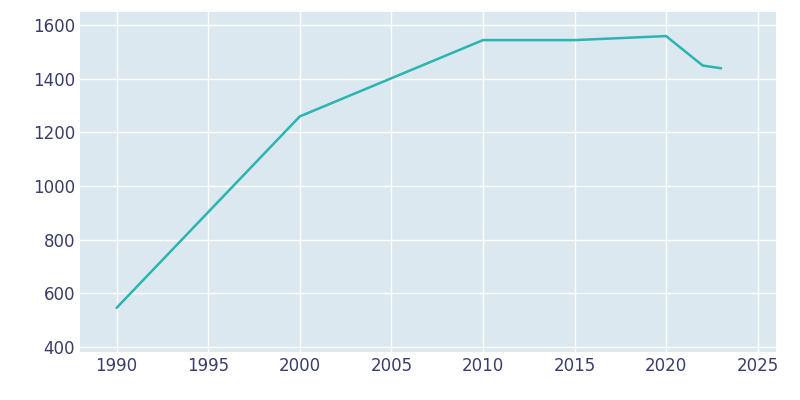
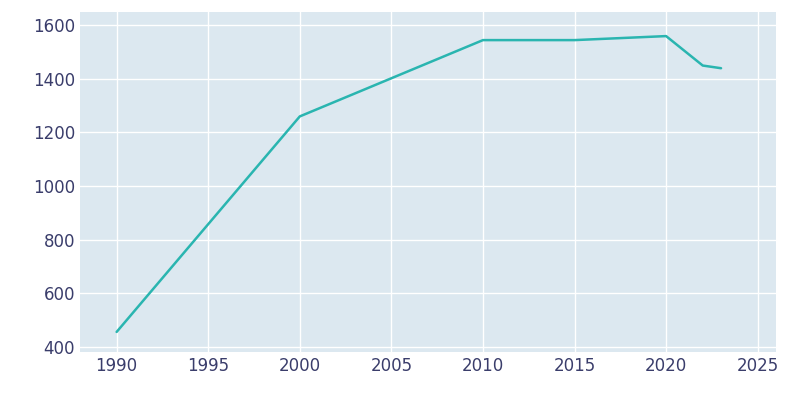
1990: 545 -> 455
